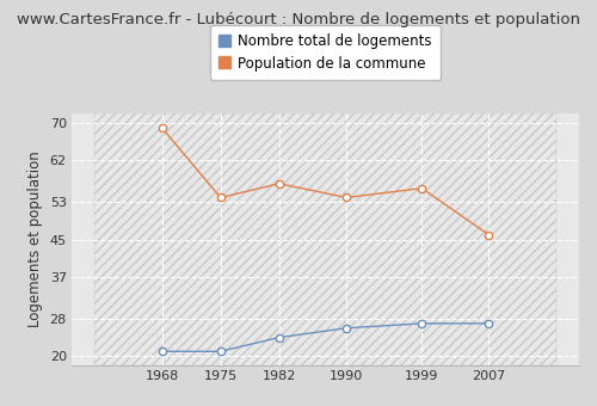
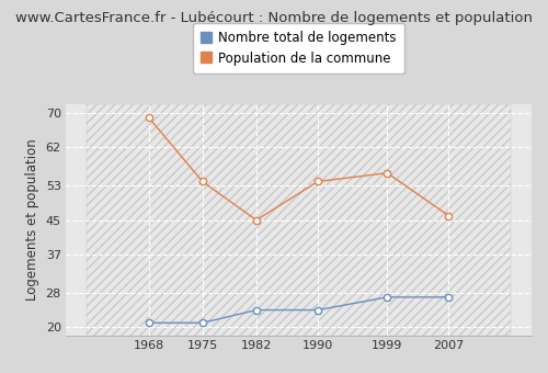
Population de la commune/1982: 57 -> 45
Nombre total de logements/1990: 26 -> 24
